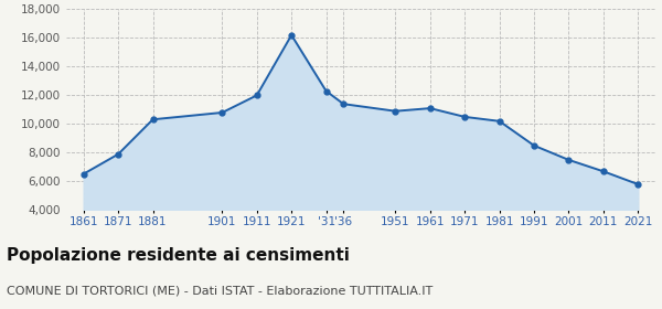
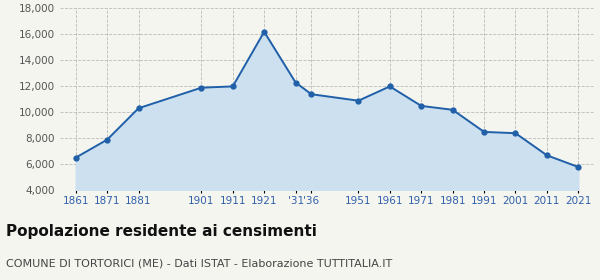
1901: 10,800 -> 11,900
1961: 11,100 -> 12,000
2001: 7,500 -> 8,400
